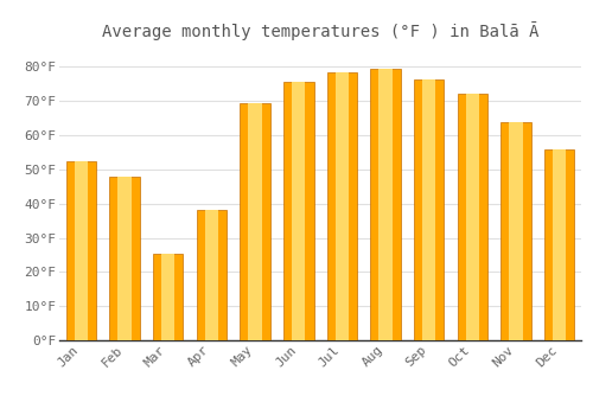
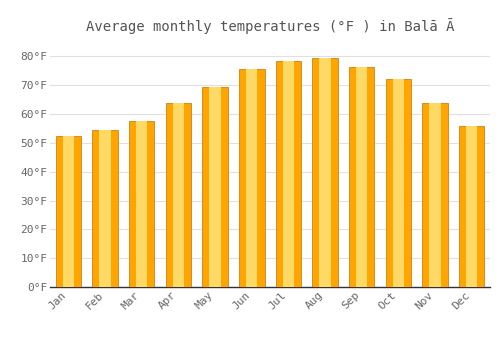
Feb: 48.0°F -> 54.5°F
Mar: 25.5°F -> 57.5°F
Apr: 38.0°F -> 64.0°F
